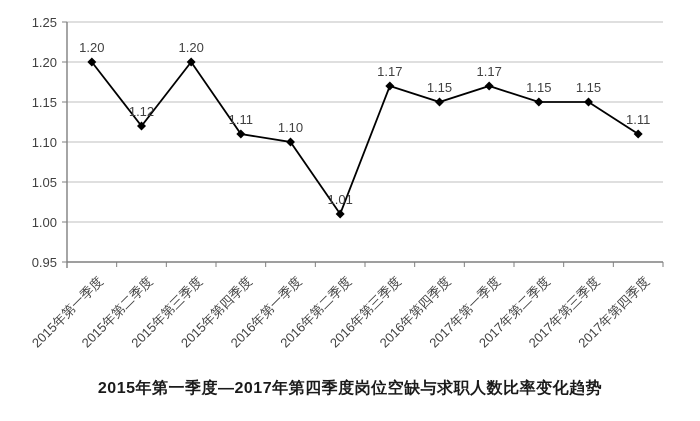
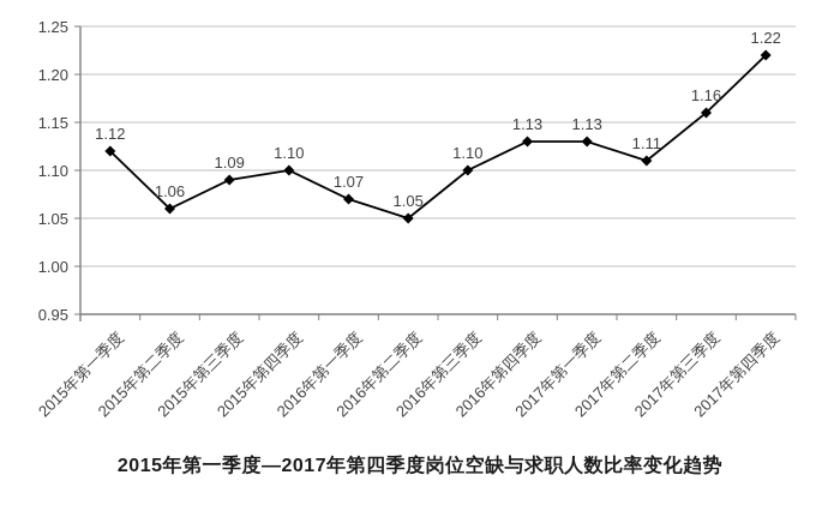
2015年第一季度: 1.20 -> 1.12
2015年第二季度: 1.12 -> 1.06
2015年第三季度: 1.20 -> 1.09
2015年第四季度: 1.11 -> 1.10
2016年第一季度: 1.10 -> 1.07
2016年第二季度: 1.01 -> 1.05
2016年第三季度: 1.17 -> 1.10
2016年第四季度: 1.15 -> 1.13
2017年第一季度: 1.17 -> 1.13
2017年第二季度: 1.15 -> 1.11
2017年第三季度: 1.15 -> 1.16
2017年第四季度: 1.11 -> 1.22
